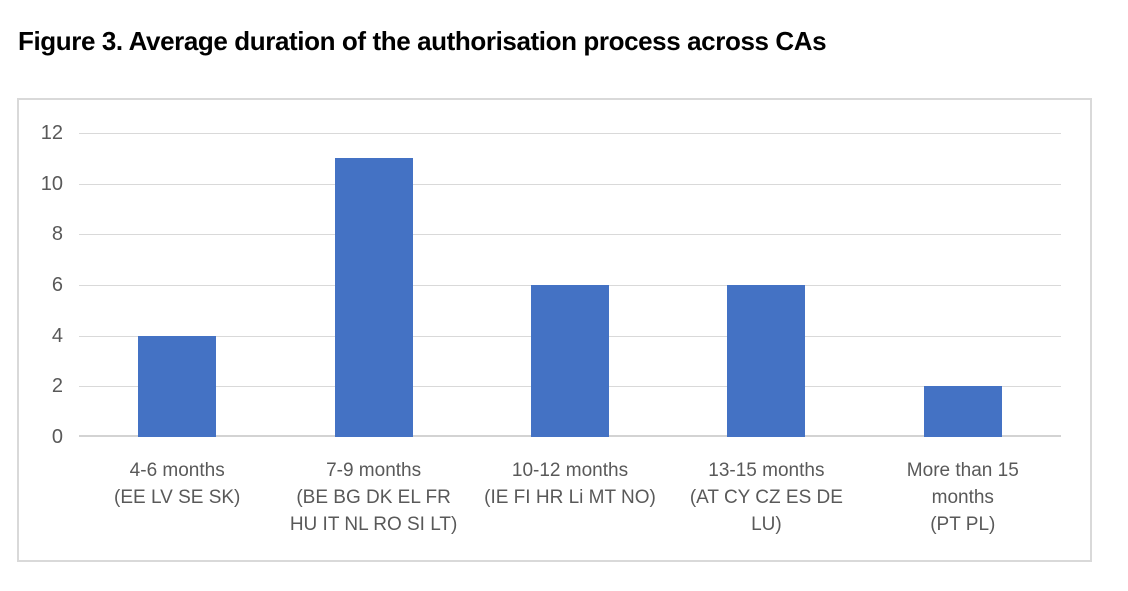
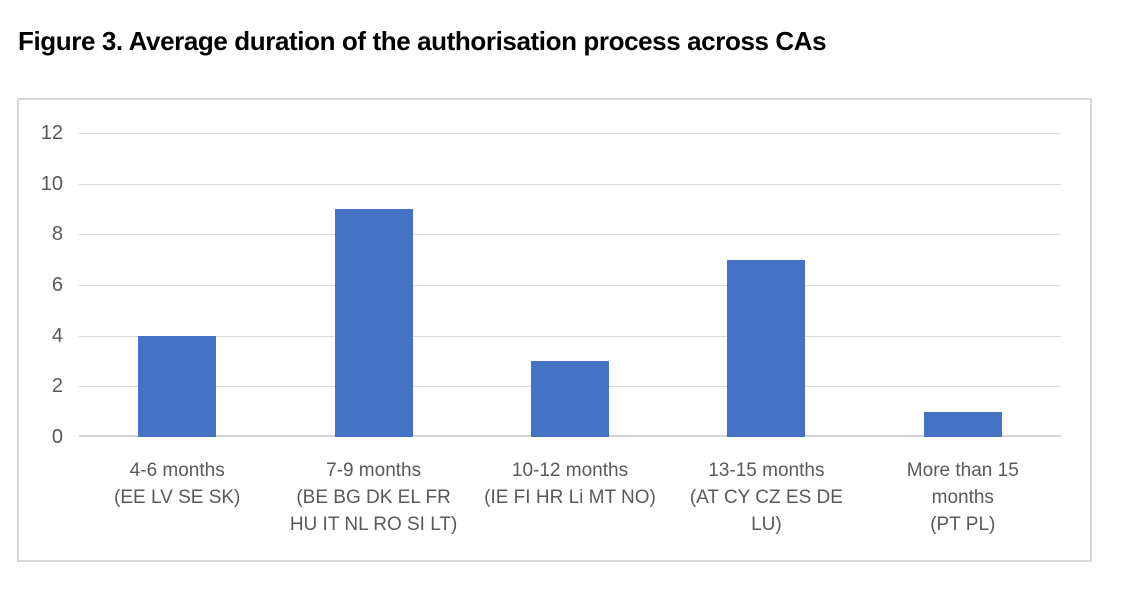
7-9 months (BE BG DK EL FR HU IT NL RO SI LT): 11 -> 9
10-12 months (IE FI HR Li MT NO): 6 -> 3
13-15 months (AT CY CZ ES DE LU): 6 -> 7
More than 15 months (PT PL): 2 -> 1
